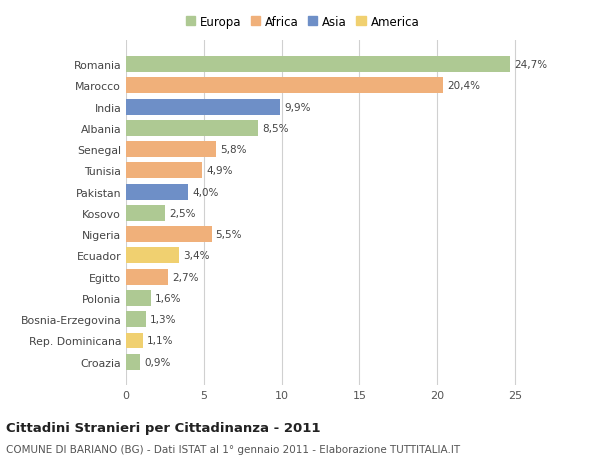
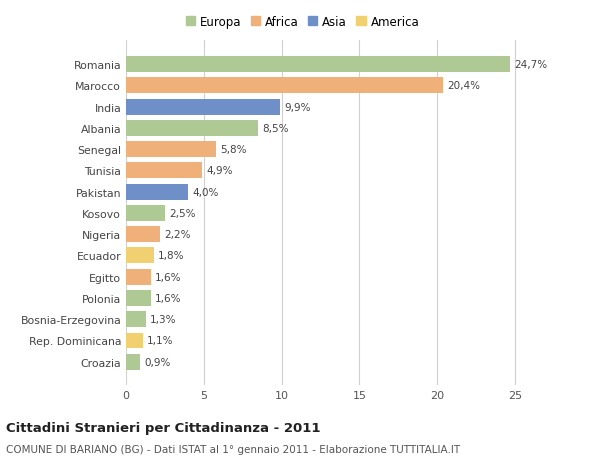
Nigeria: 5,5% -> 2,2%
Ecuador: 3,4% -> 1,8%
Egitto: 2,7% -> 1,6%
